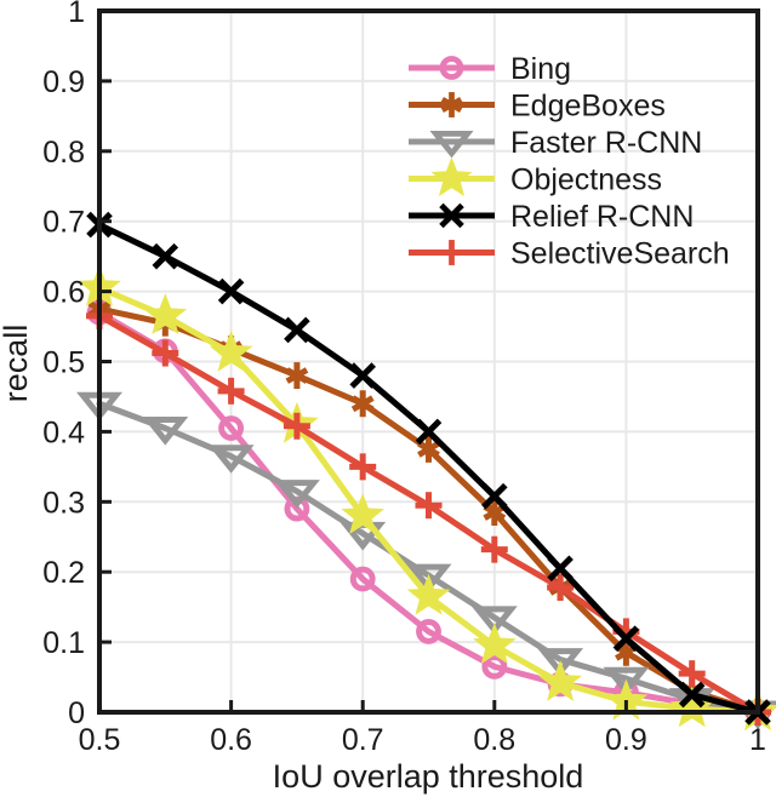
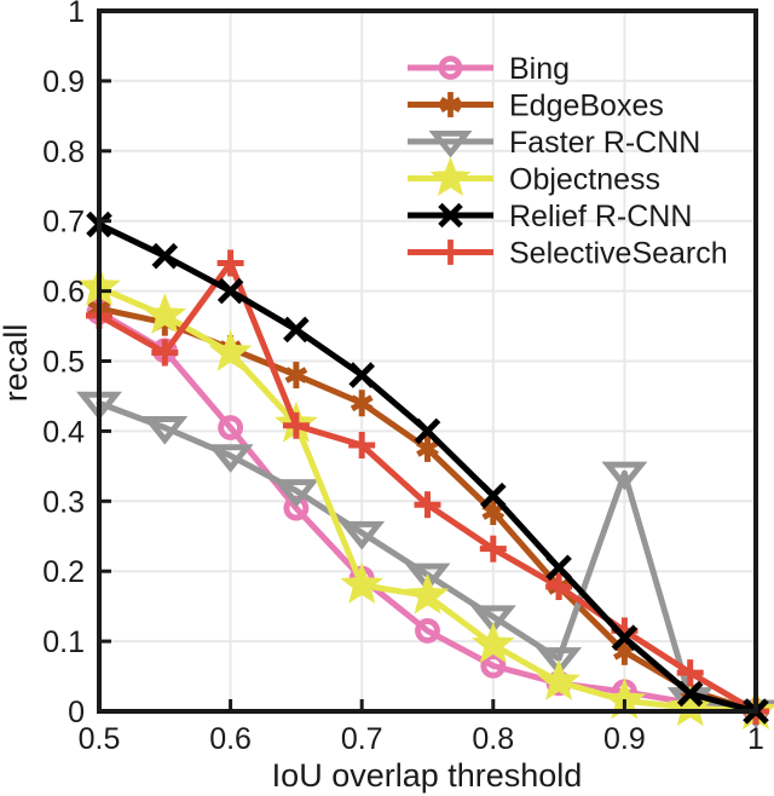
SelectiveSearch/0.6: 0.46 -> 0.64
Objectness/0.7: 0.28 -> 0.18
SelectiveSearch/0.7: 0.35 -> 0.38
Faster R-CNN/0.9: 0.05 -> 0.34
